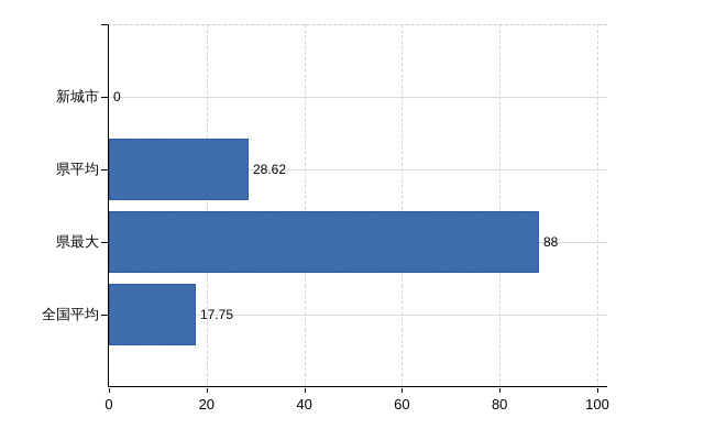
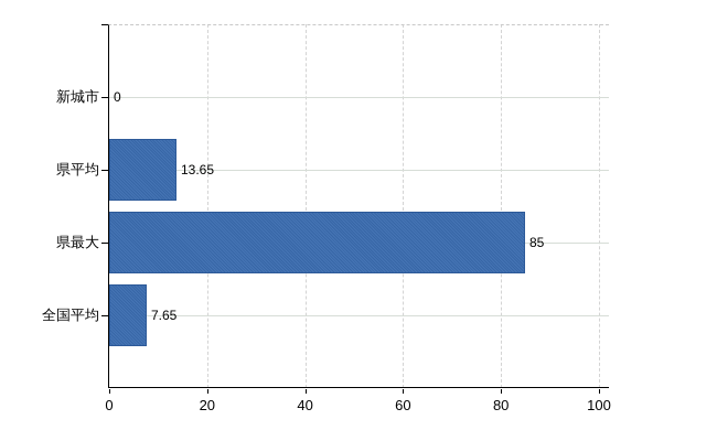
県平均: 28.62 -> 13.65
県最大: 88 -> 85
全国平均: 17.75 -> 7.65
